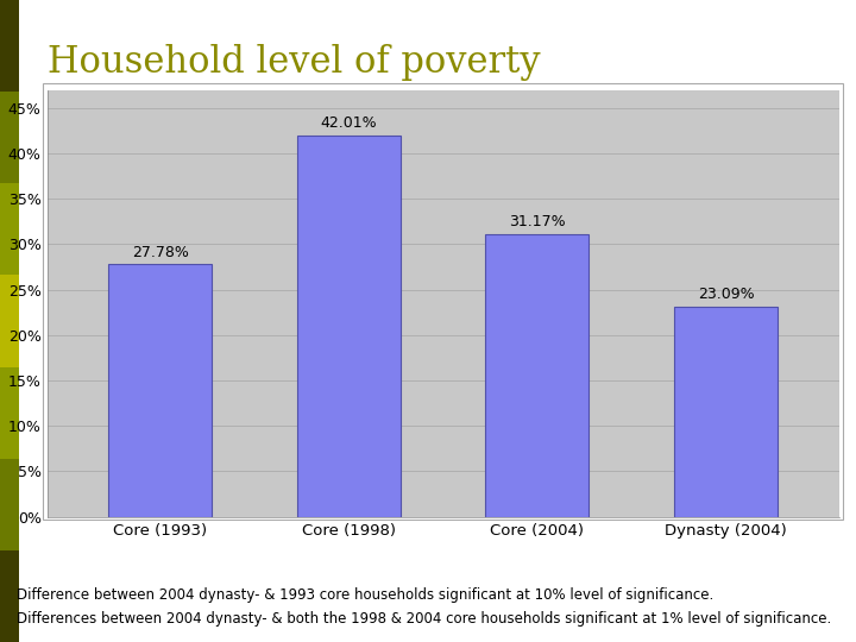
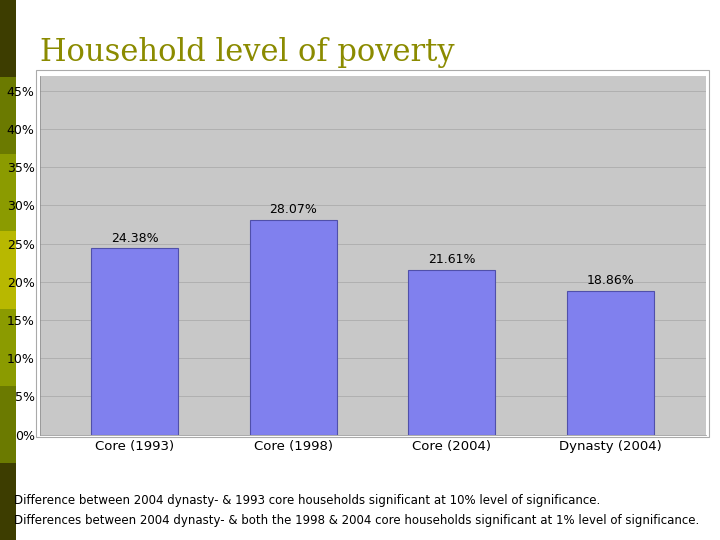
Core (1993): 27.78% -> 24.38%
Core (1998): 42.01% -> 28.07%
Core (2004): 31.17% -> 21.61%
Dynasty (2004): 23.09% -> 18.86%
